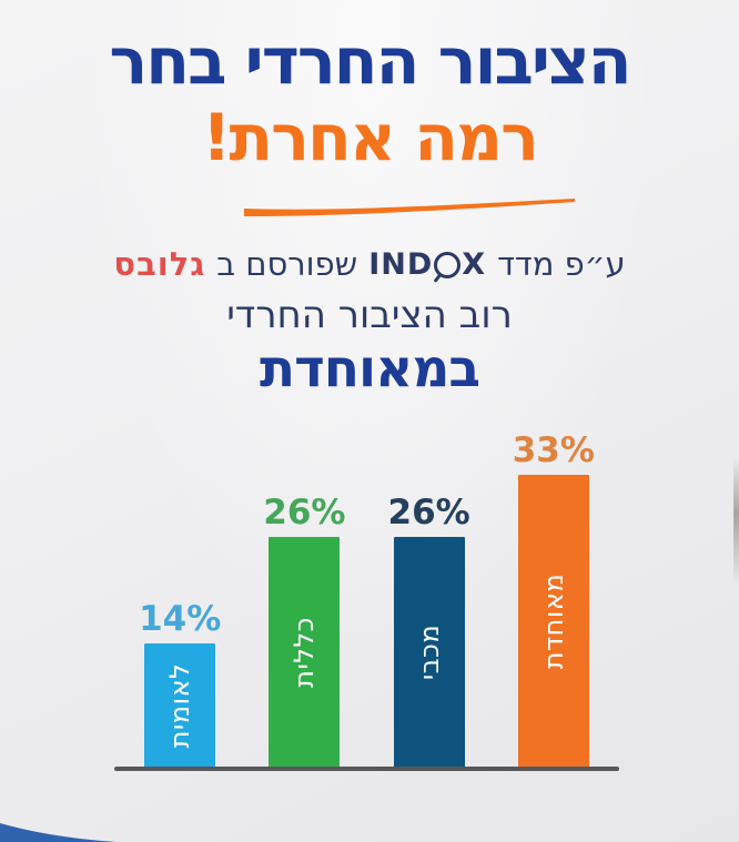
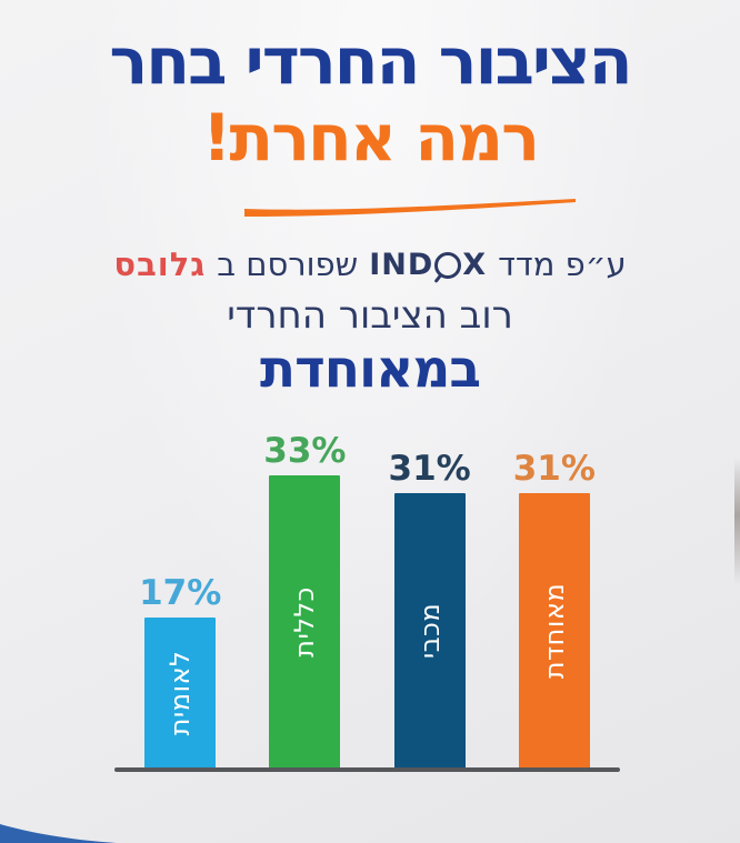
לאומית: 14% -> 17%
כללית: 26% -> 33%
מכבי: 26% -> 31%
מאוחדת: 33% -> 31%
